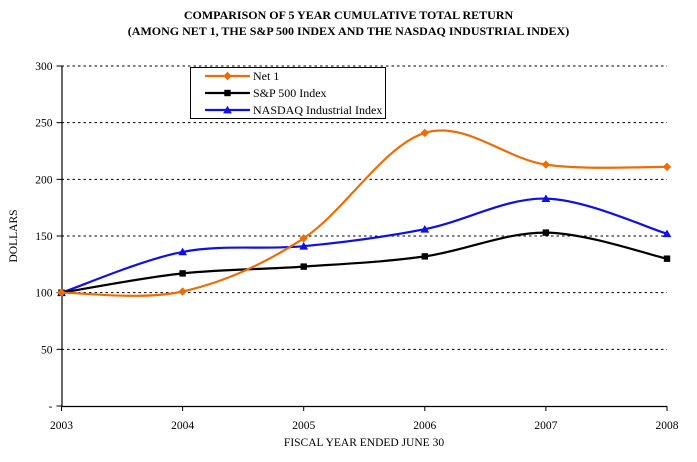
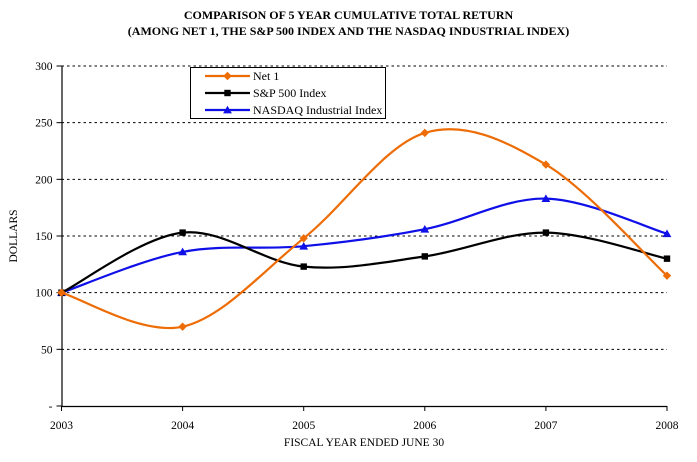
Net 1/2004: 101 -> 70
S&P 500 Index/2004: 117 -> 153
Net 1/2008: 211 -> 115
